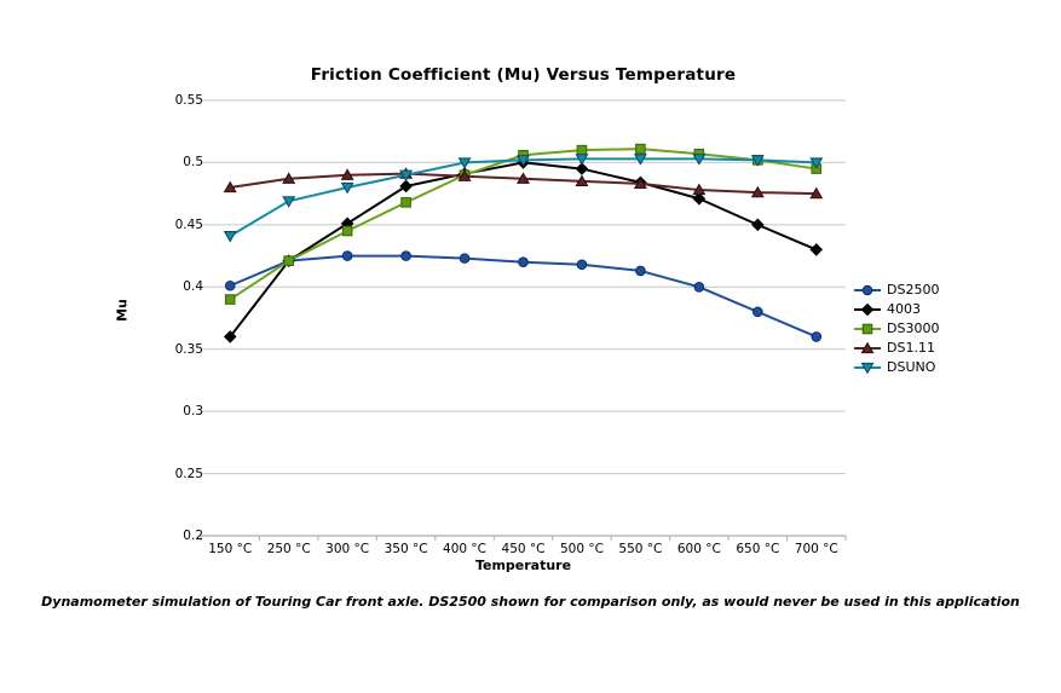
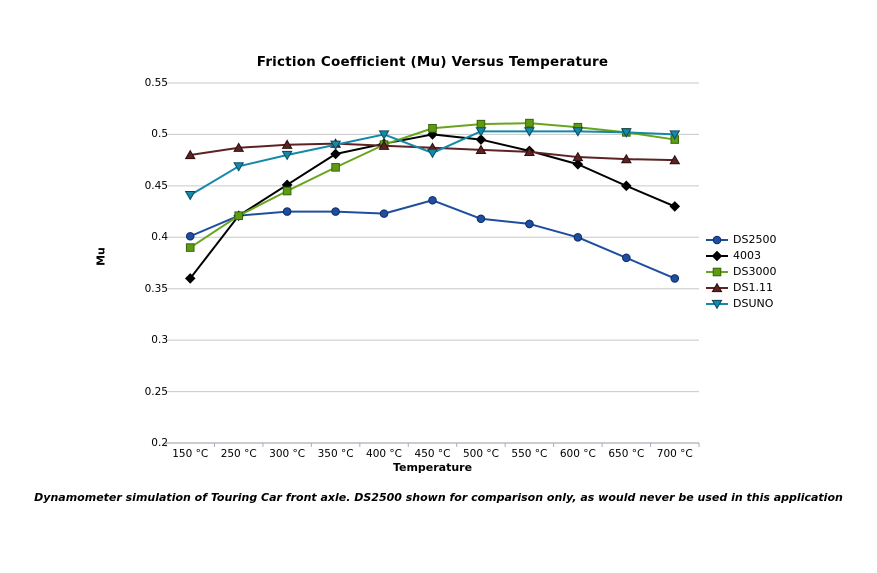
DS2500/450 °C: 0.420 -> 0.436
DSUNO/450 °C: 0.502 -> 0.482
